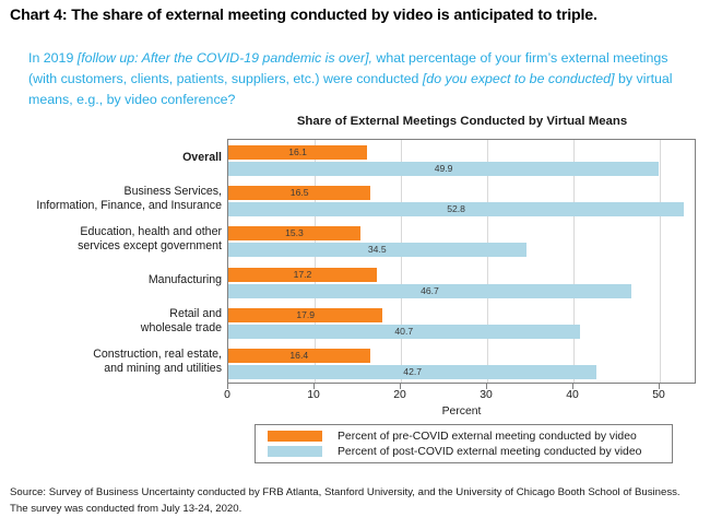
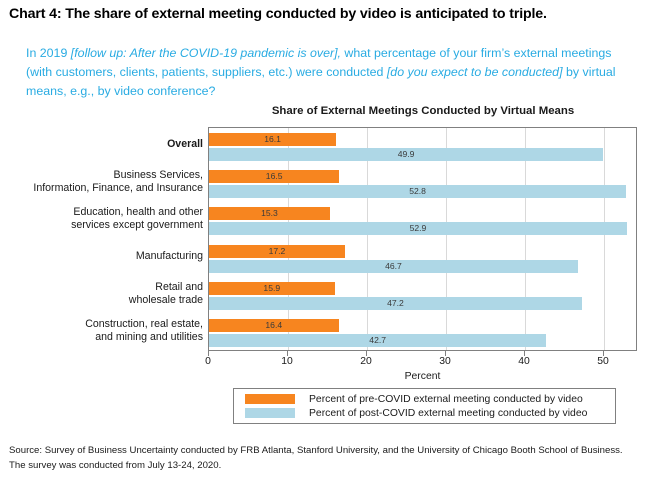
Percent of post-COVID external meeting conducted by video/Education, health and other services except government: 34.5 -> 52.9
Percent of pre-COVID external meeting conducted by video/Retail and wholesale trade: 17.9 -> 15.9
Percent of post-COVID external meeting conducted by video/Retail and wholesale trade: 40.7 -> 47.2
